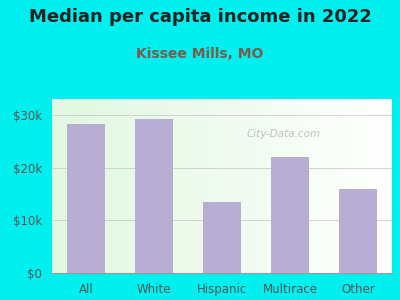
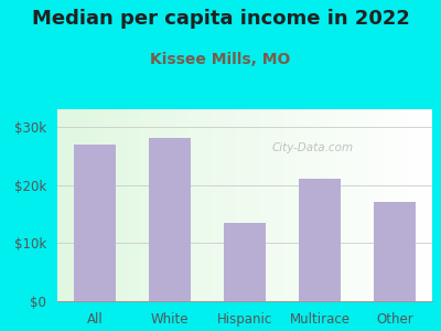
All: $28.2k -> $27.0k
White: $29.2k -> $28.0k
Multirace: $22.0k -> $21.0k
Other: $16.0k -> $17.0k
